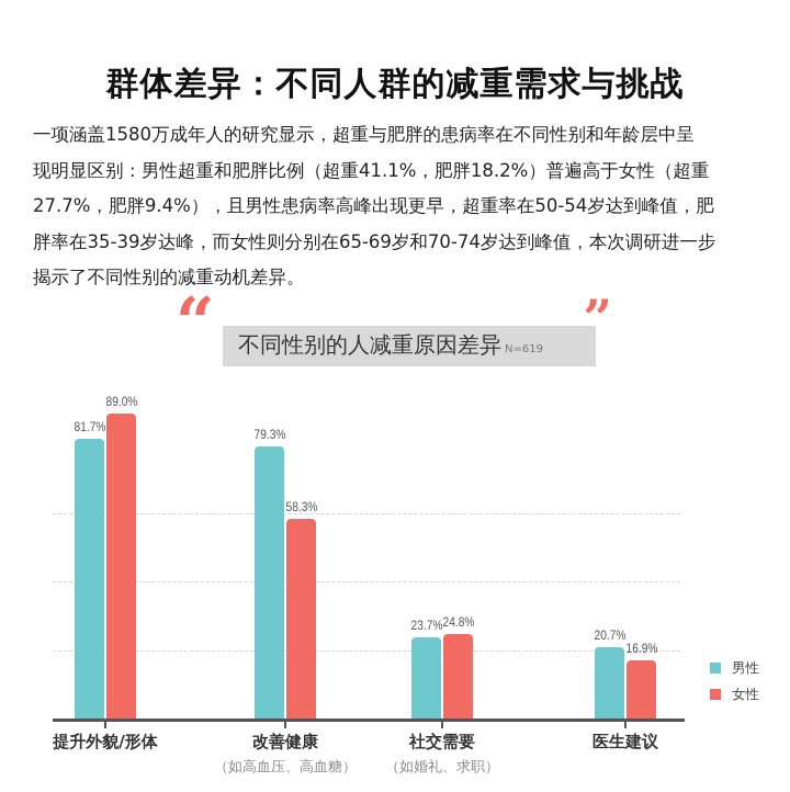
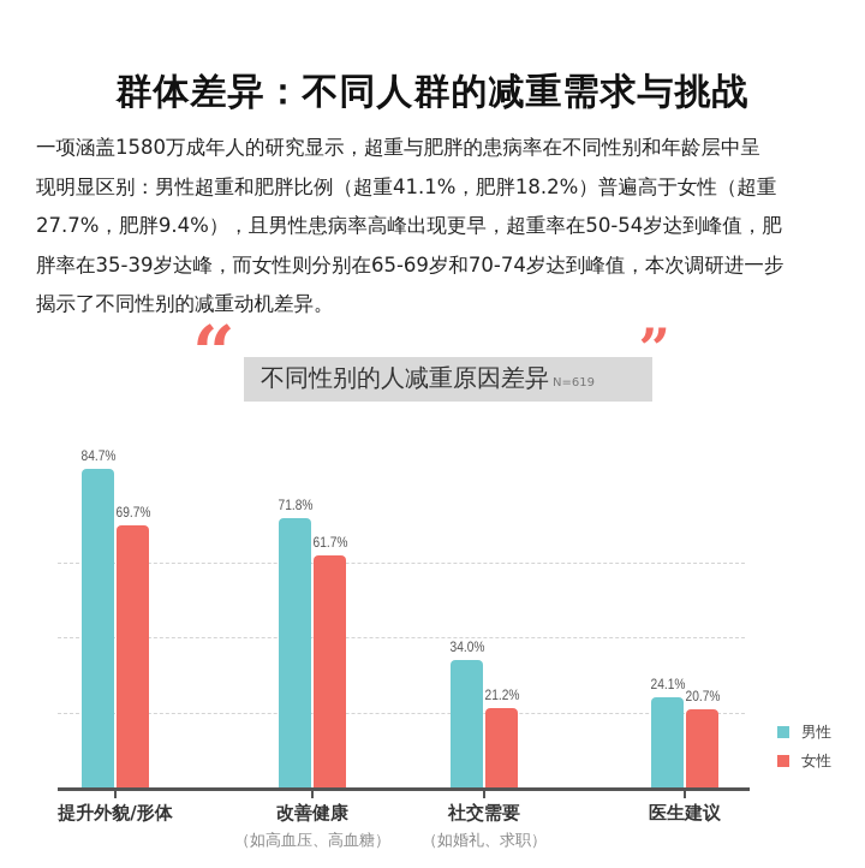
男性/提升外貌/形体: 81.7% -> 84.7%
女性/提升外貌/形体: 89.0% -> 69.7%
男性/改善健康: 79.3% -> 71.8%
女性/改善健康: 58.3% -> 61.7%
男性/社交需要: 23.7% -> 34.0%
女性/社交需要: 24.8% -> 21.2%
男性/医生建议: 20.7% -> 24.1%
女性/医生建议: 16.9% -> 20.7%
